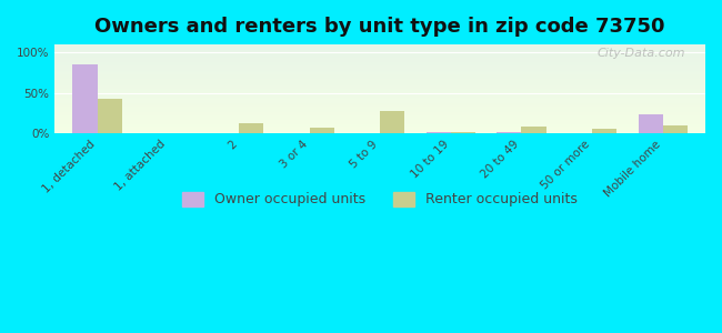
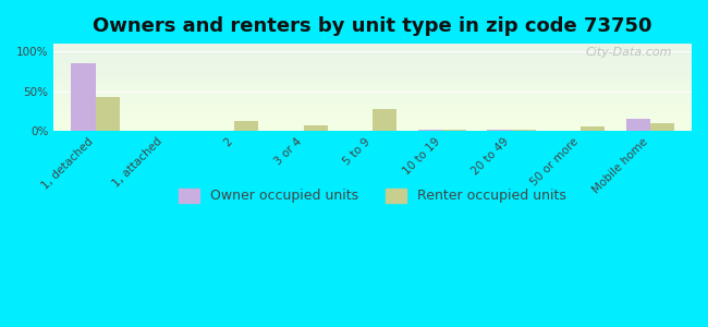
Renter occupied units/20 to 49: 8% -> 1%
Owner occupied units/Mobile home: 24% -> 15%
